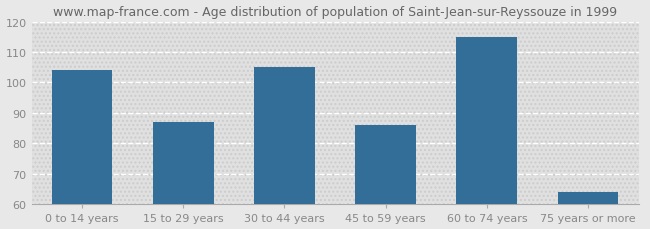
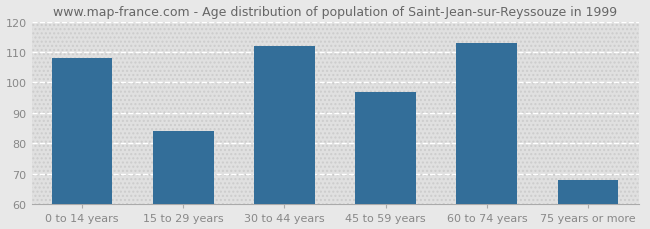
0 to 14 years: 104 -> 108
15 to 29 years: 87 -> 84
30 to 44 years: 105 -> 112
45 to 59 years: 86 -> 97
60 to 74 years: 115 -> 113
75 years or more: 64 -> 68
